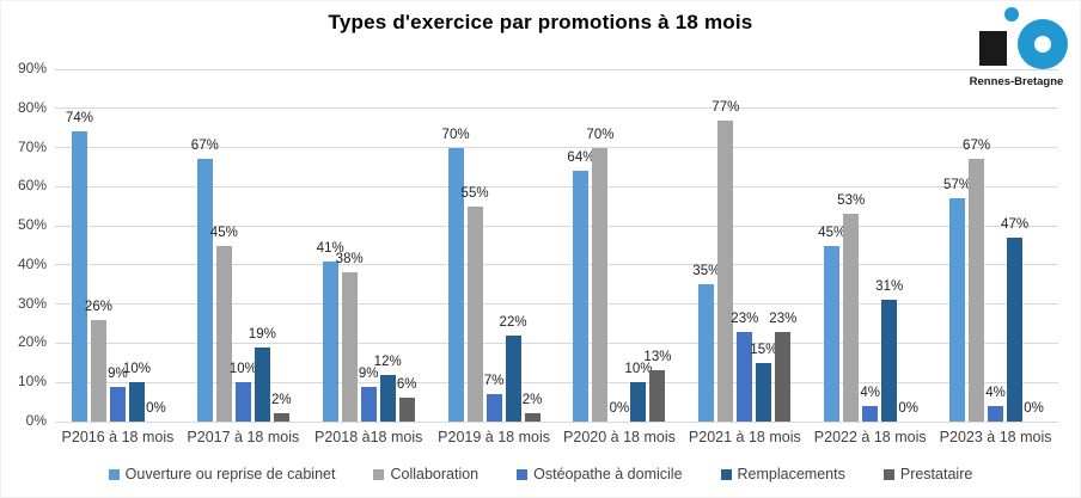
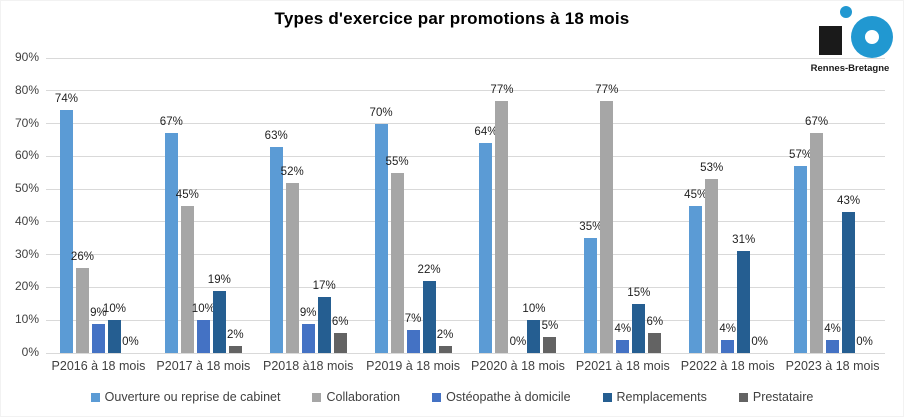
Ouverture ou reprise de cabinet/P2018 à18 mois: 41% -> 63%
Collaboration/P2018 à18 mois: 38% -> 52%
Remplacements/P2018 à18 mois: 12% -> 17%
Collaboration/P2020 à 18 mois: 70% -> 77%
Prestataire/P2020 à 18 mois: 13% -> 5%
Ostéopathe à domicile/P2021 à 18 mois: 23% -> 4%
Prestataire/P2021 à 18 mois: 23% -> 6%
Remplacements/P2023 à 18 mois: 47% -> 43%
